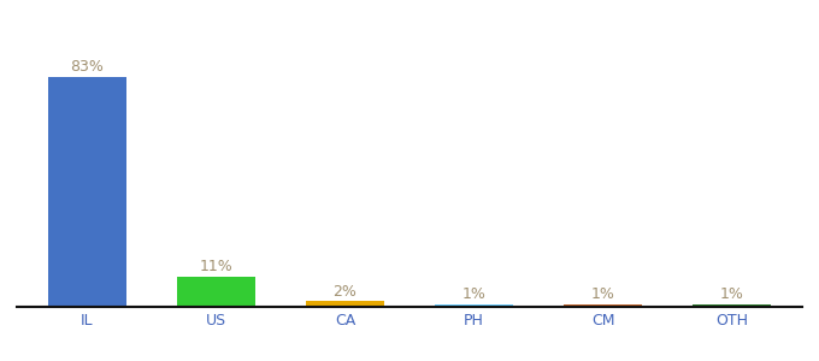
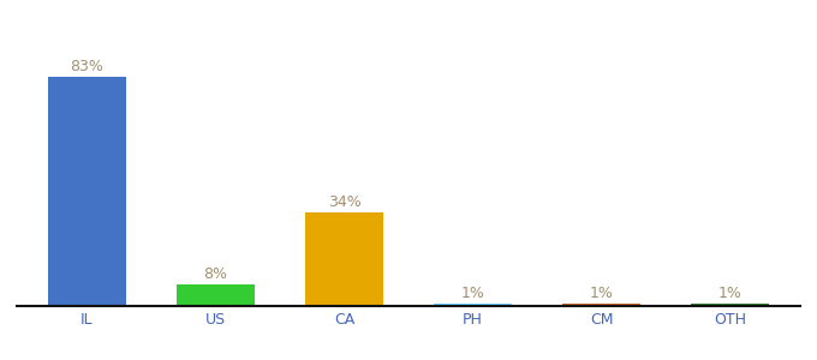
US: 11% -> 8%
CA: 2% -> 34%
